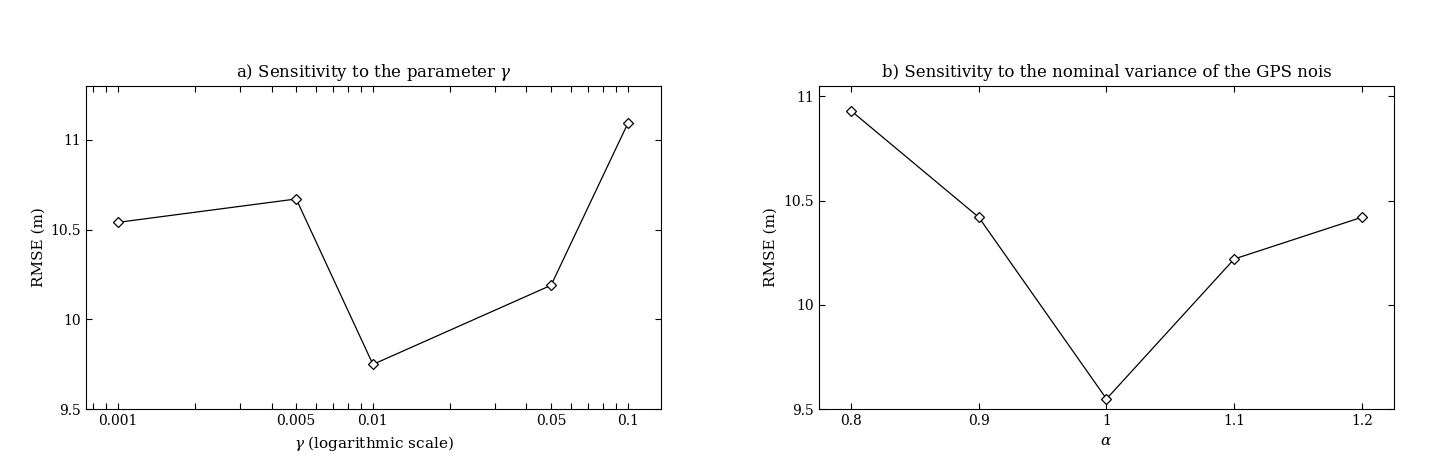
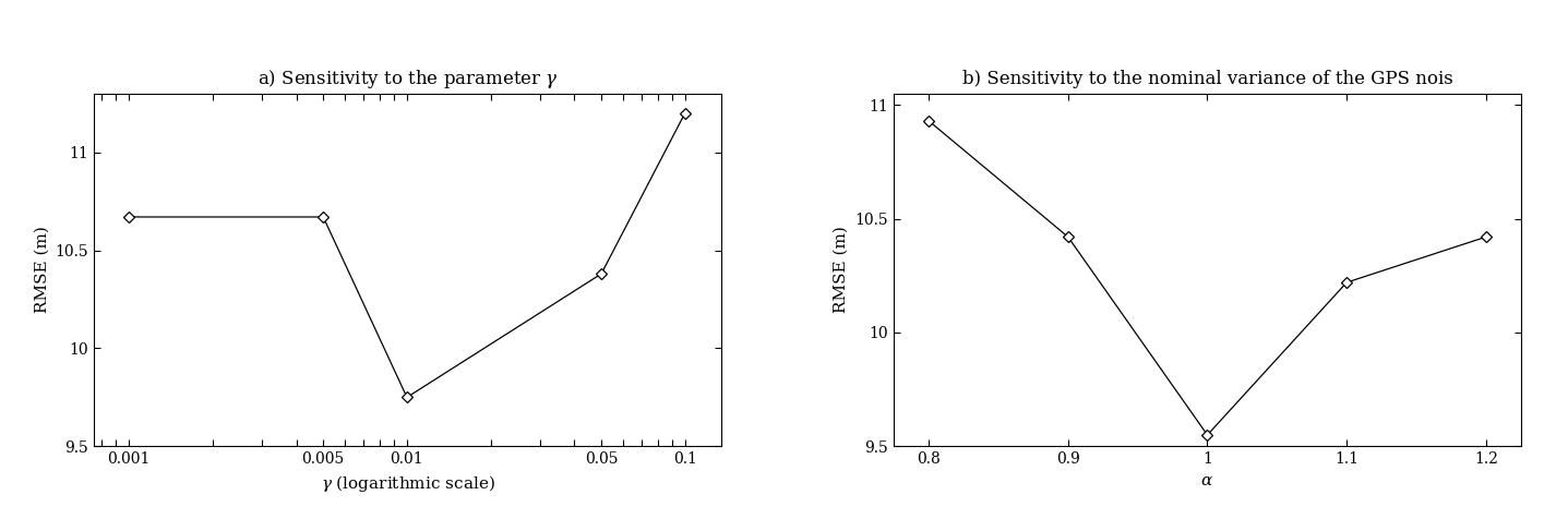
0.001: 10.54 -> 10.67
0.05: 10.19 -> 10.38
0.1: 11.09 -> 11.20
